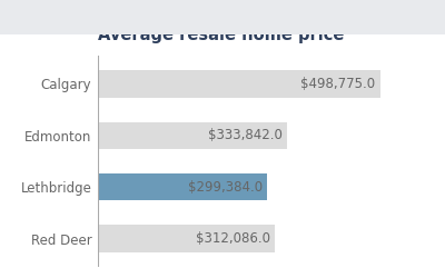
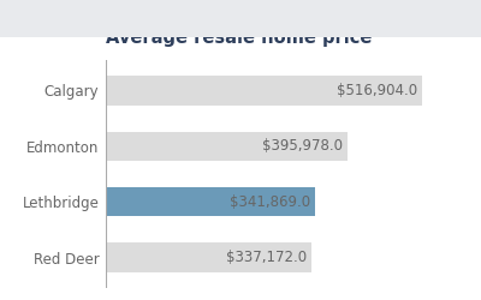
Calgary: $498,775.0 -> $516,904.0
Edmonton: $333,842.0 -> $395,978.0
Lethbridge: $299,384.0 -> $341,869.0
Red Deer: $312,086.0 -> $337,172.0
